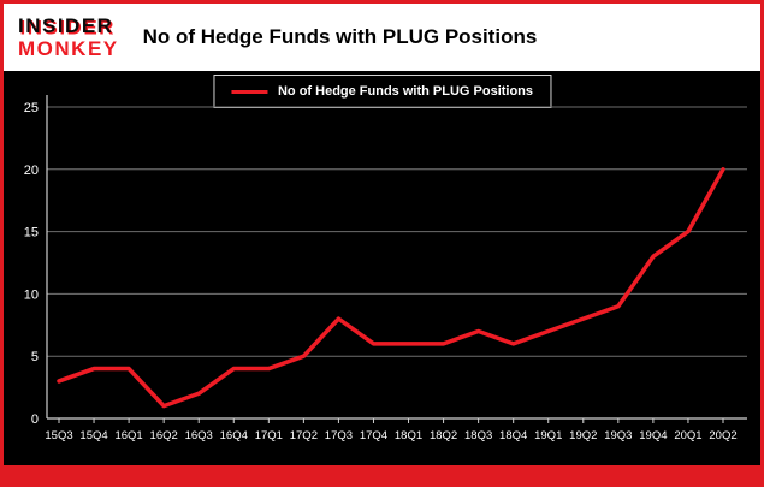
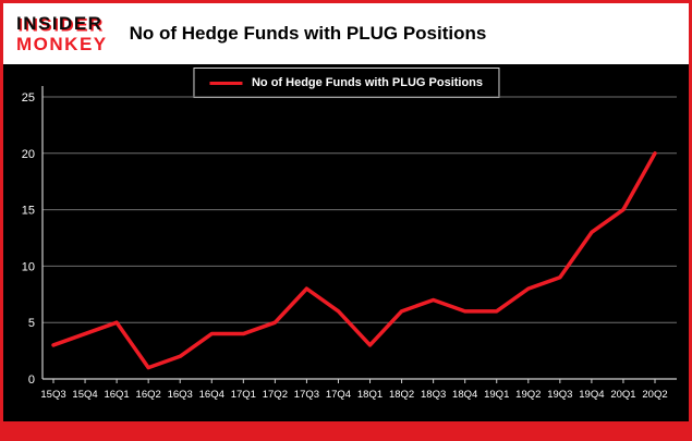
16Q1: 4 -> 5
18Q1: 6 -> 3
19Q1: 7 -> 6
